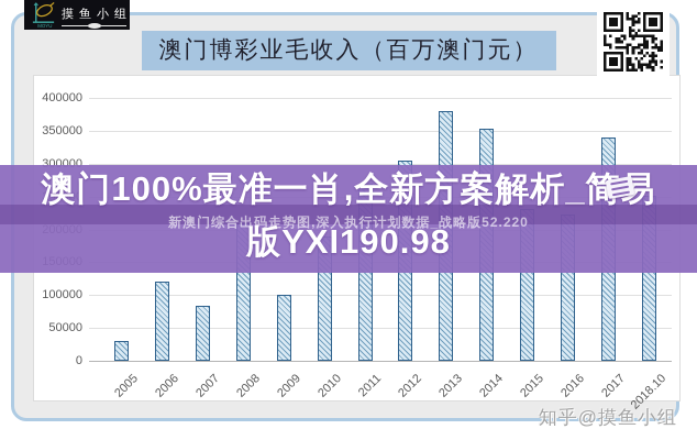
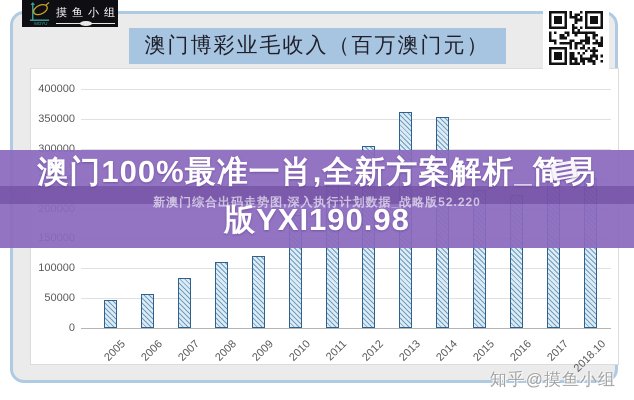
2005: 30000 -> 50000
2006: 120000 -> 60000
2008: 210000 -> 110000
2009: 100000 -> 120000
2013: 380000 -> 360000
2017: 340000 -> 270000
